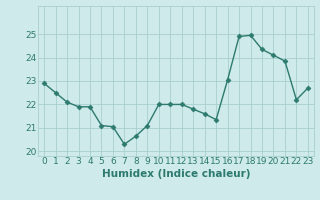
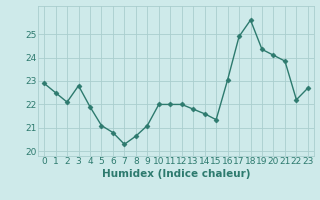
3: 21.90 -> 22.80
6: 21.05 -> 20.80
18: 24.95 -> 25.60
